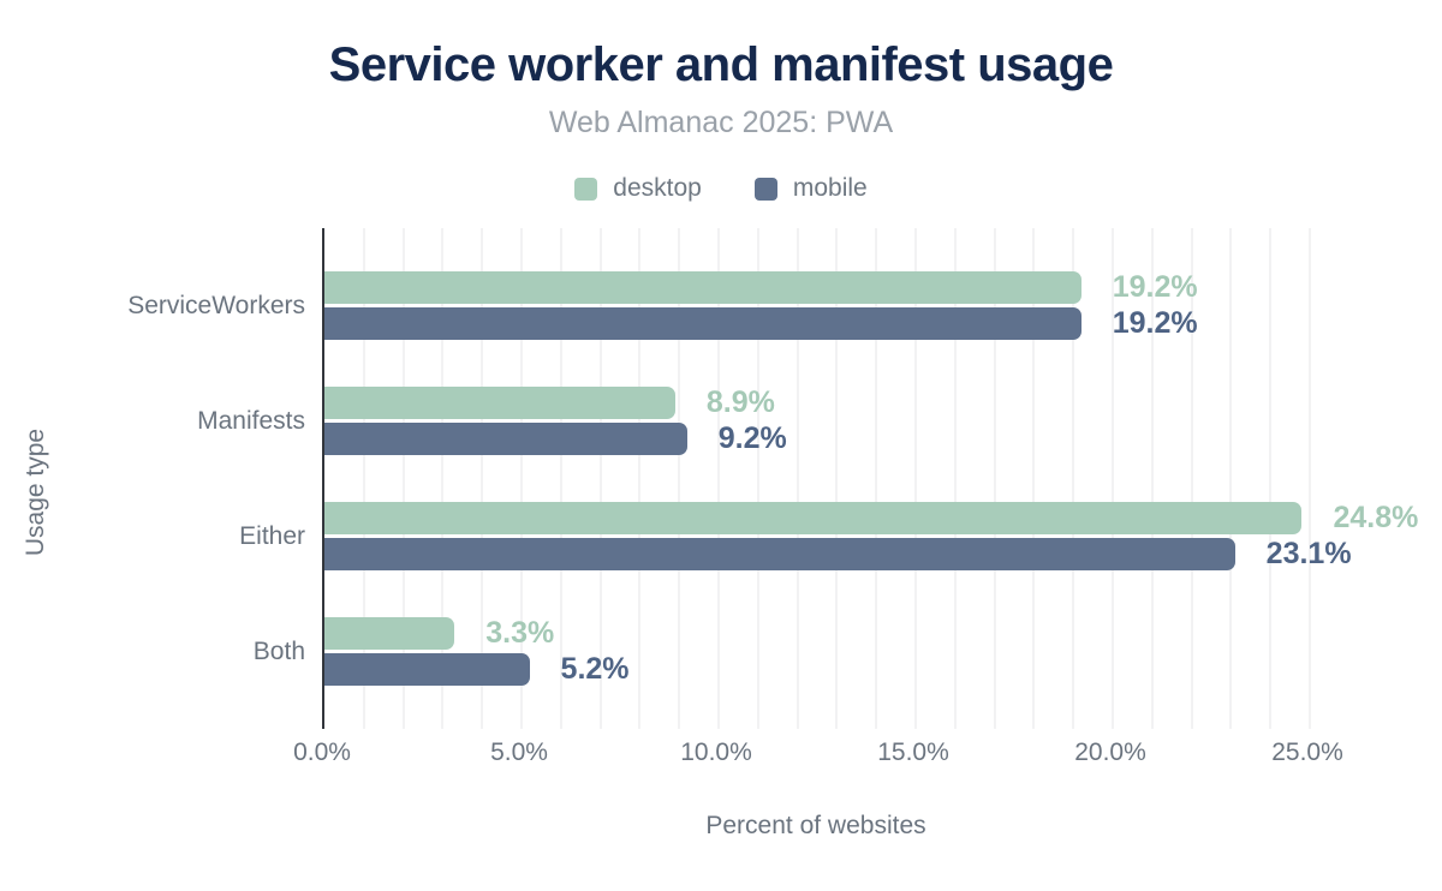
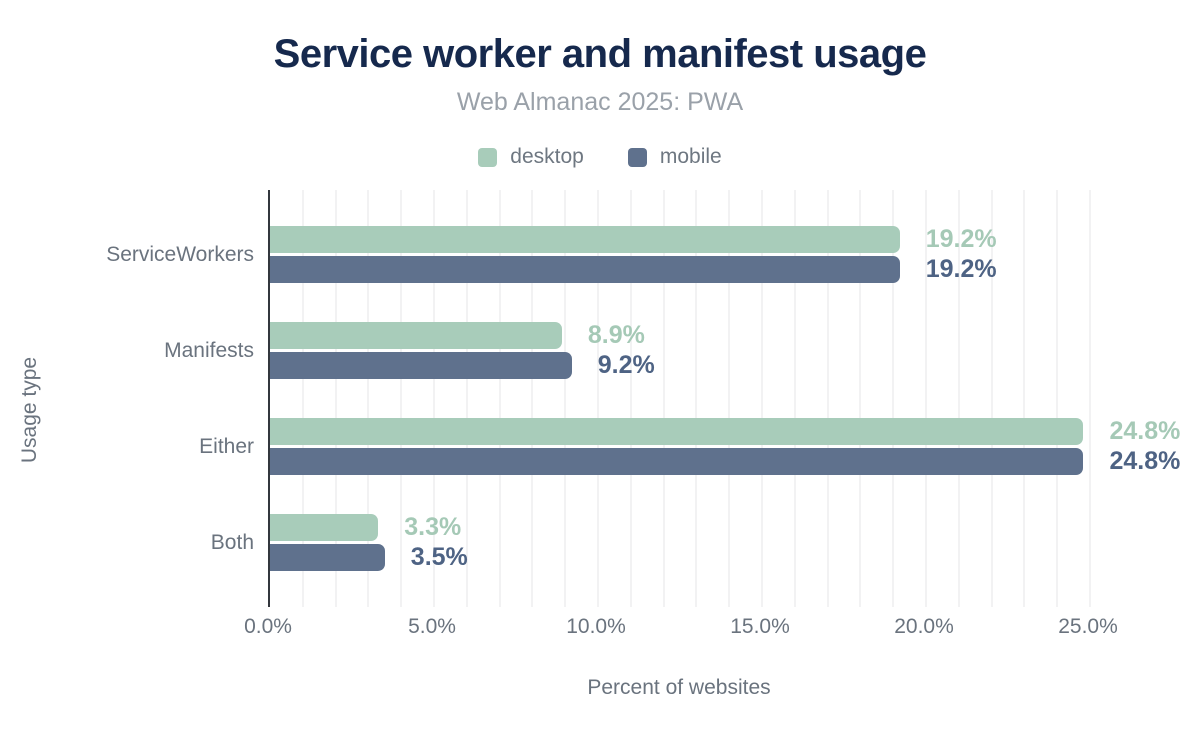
mobile/Either: 23.1% -> 24.8%
mobile/Both: 5.2% -> 3.5%
